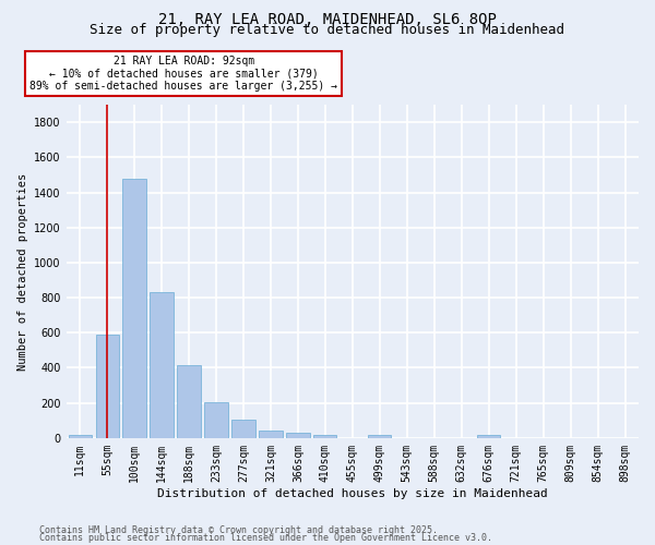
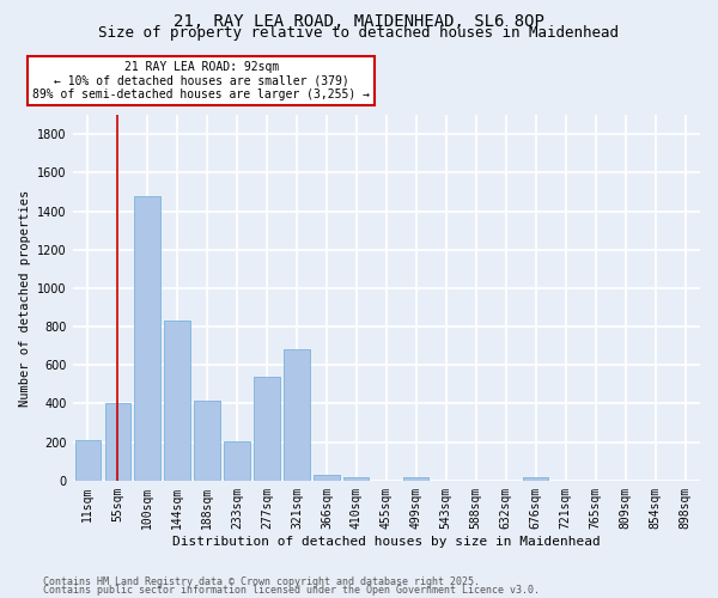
11sqm: 20 -> 210
55sqm: 590 -> 400
277sqm: 100 -> 540
321sqm: 40 -> 680
